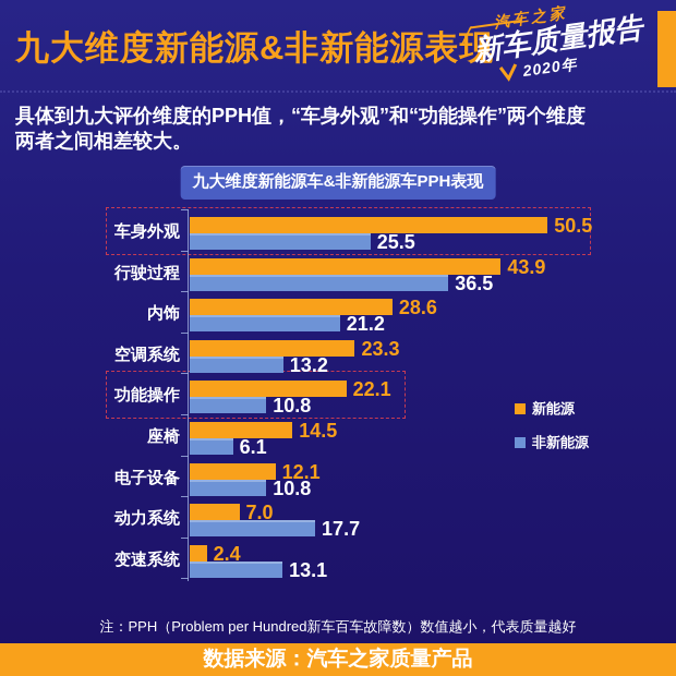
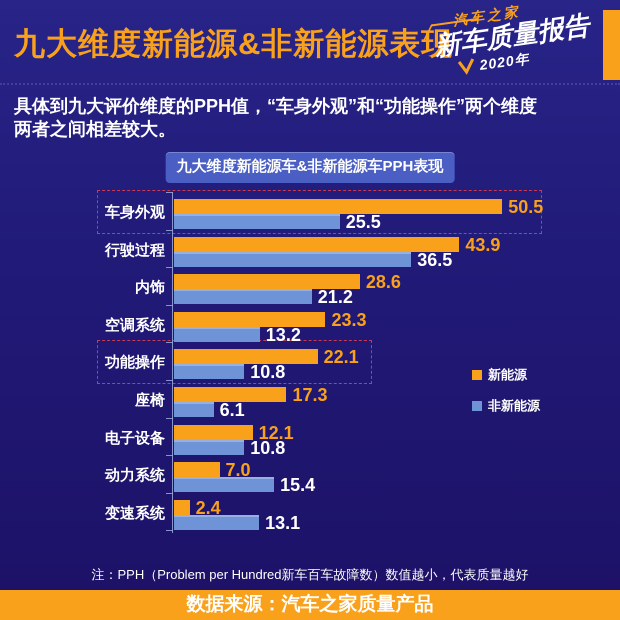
新能源/座椅: 14.5 -> 17.3
非新能源/动力系统: 17.7 -> 15.4
